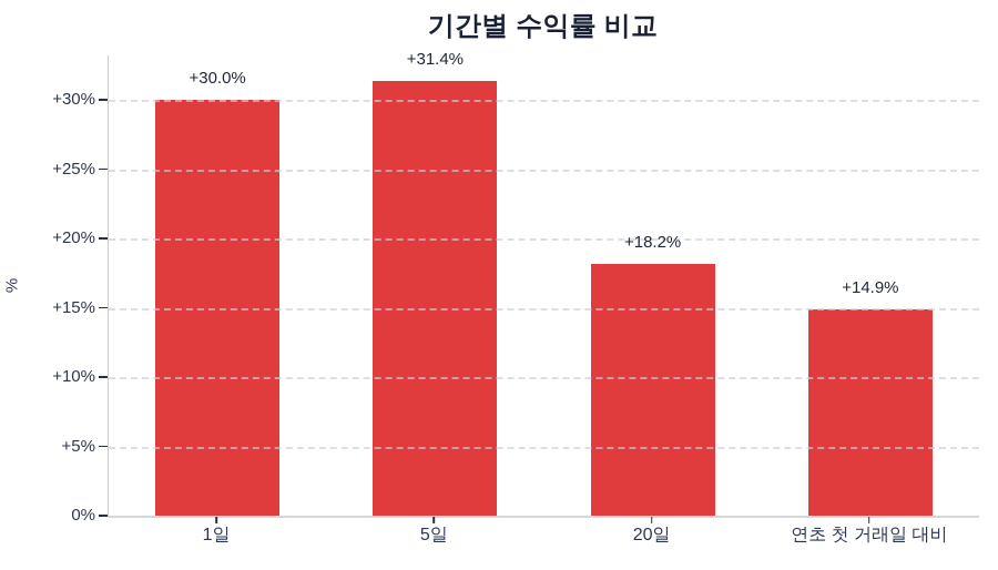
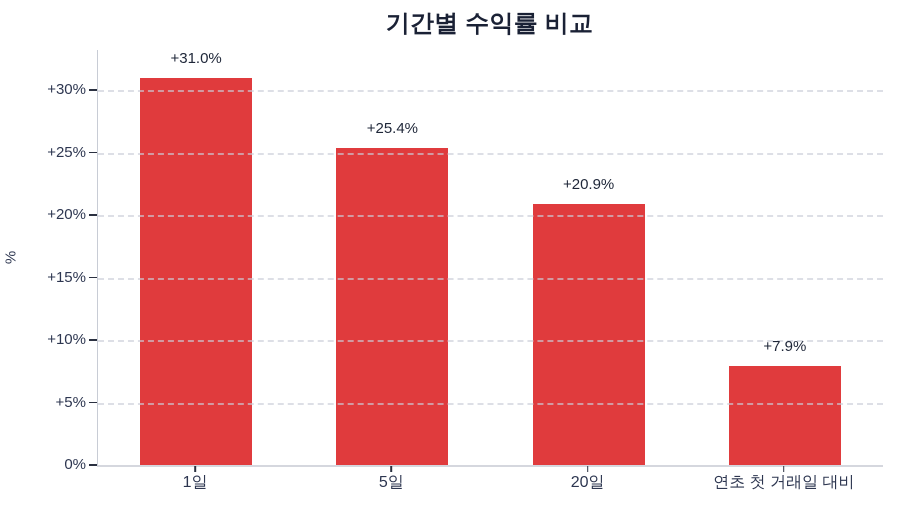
1일: +30.0% -> +31.0%
5일: +31.4% -> +25.4%
20일: +18.2% -> +20.9%
연초 첫 거래일 대비: +14.9% -> +7.9%
